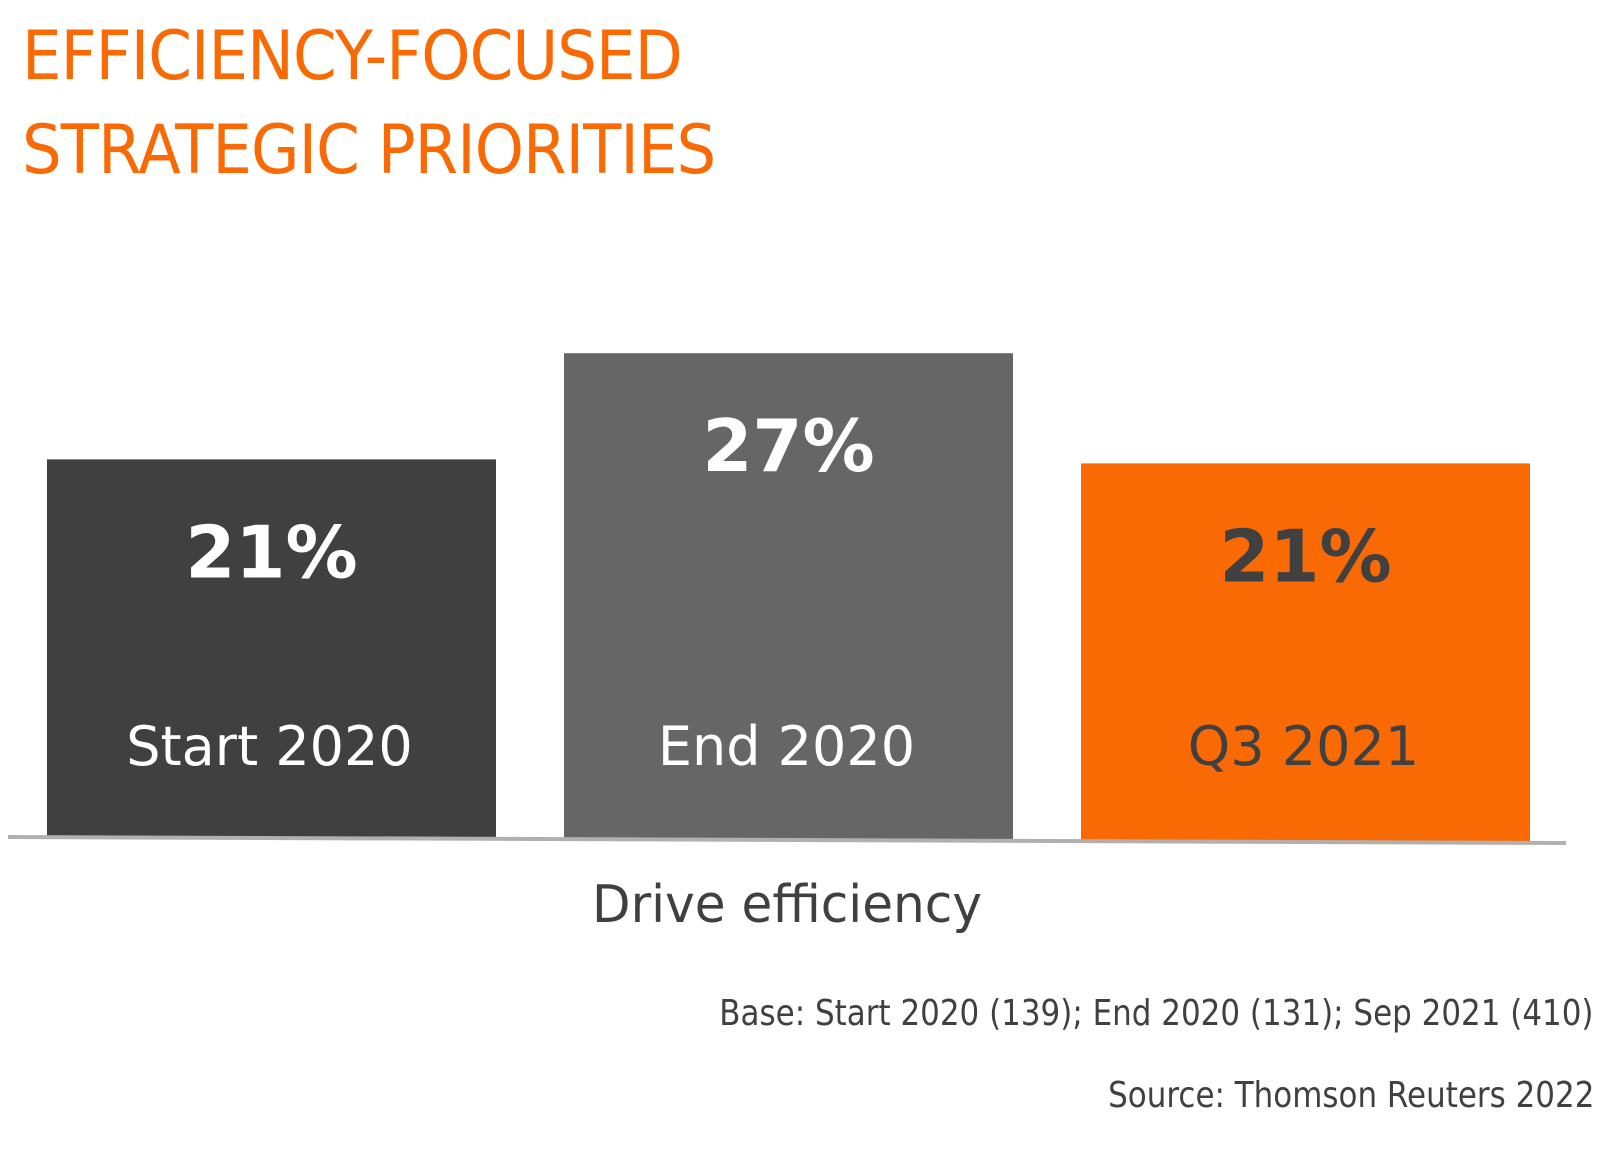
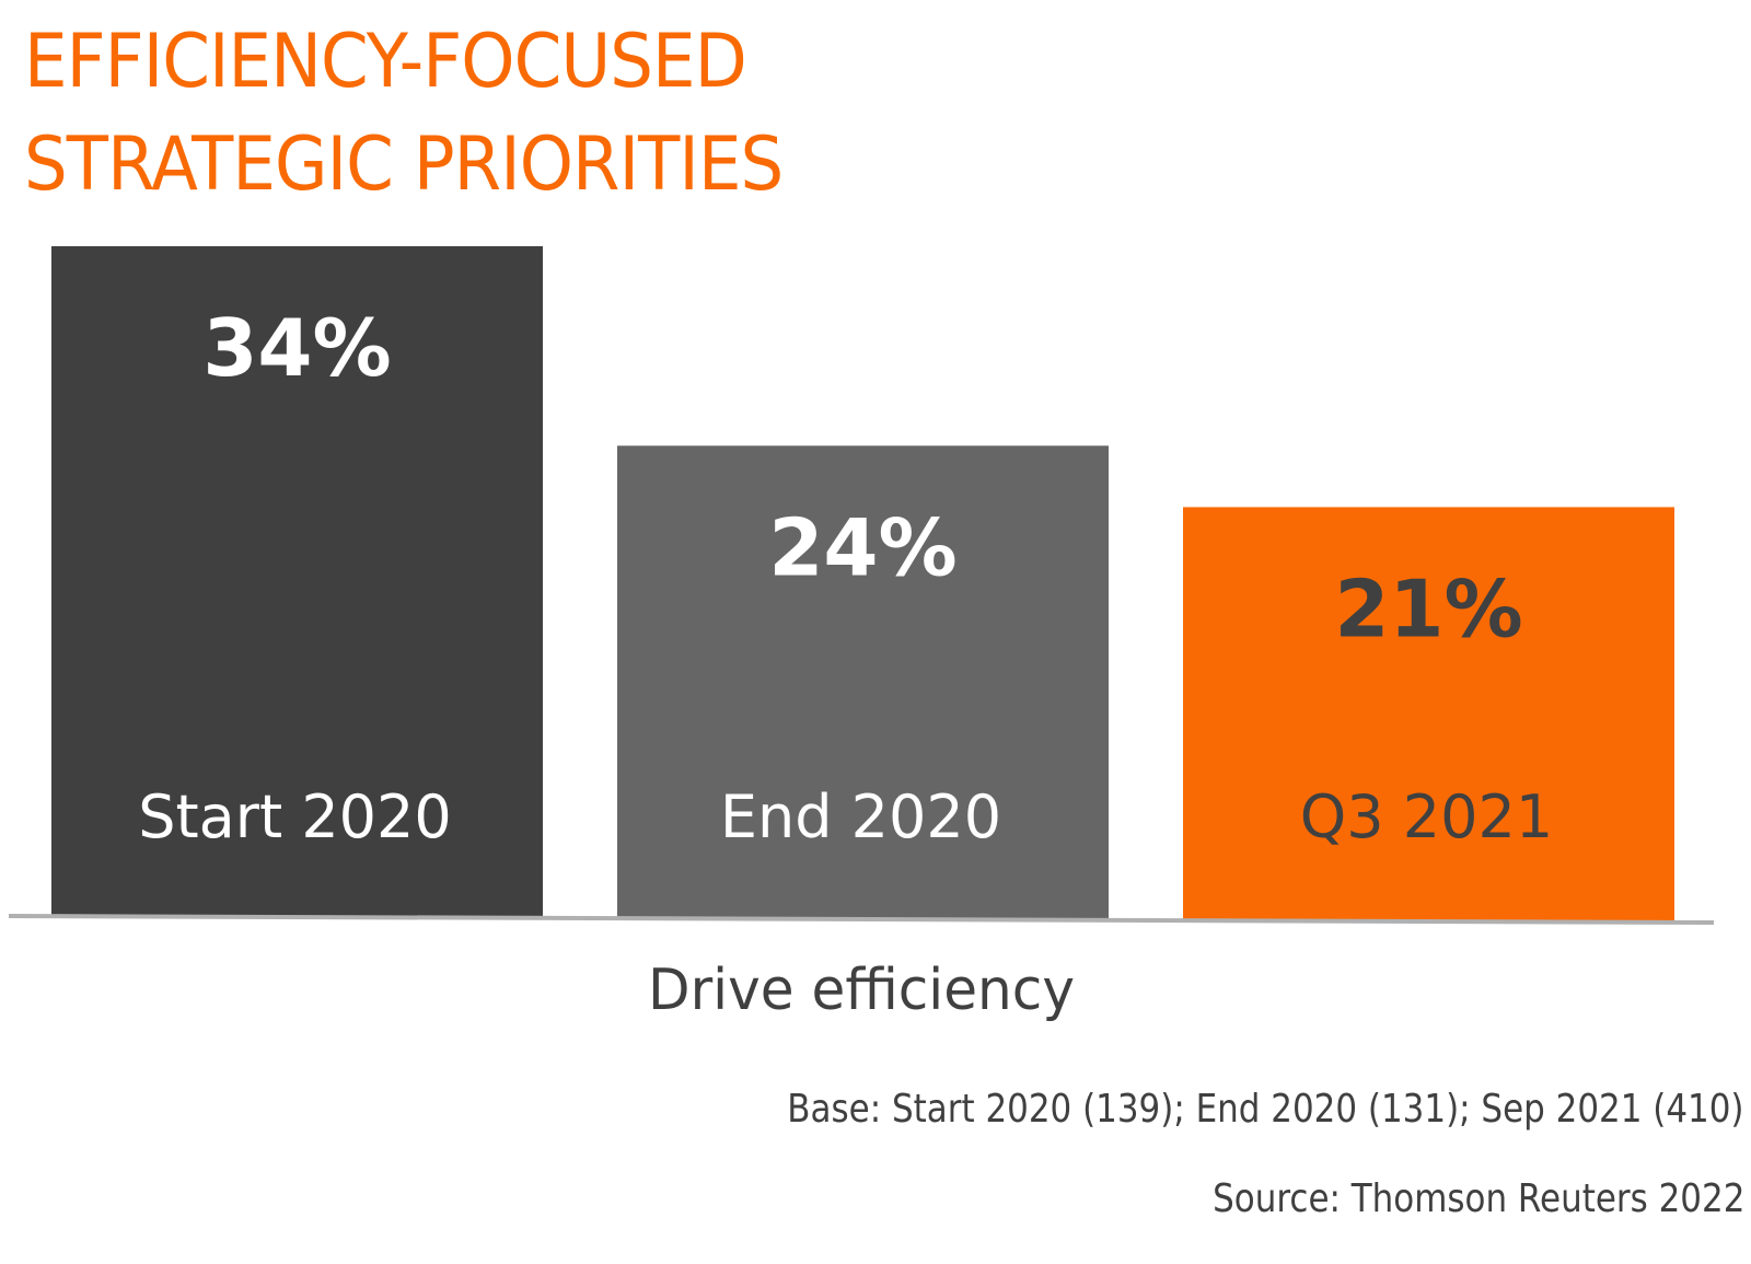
Start 2020: 21% -> 34%
End 2020: 27% -> 24%
